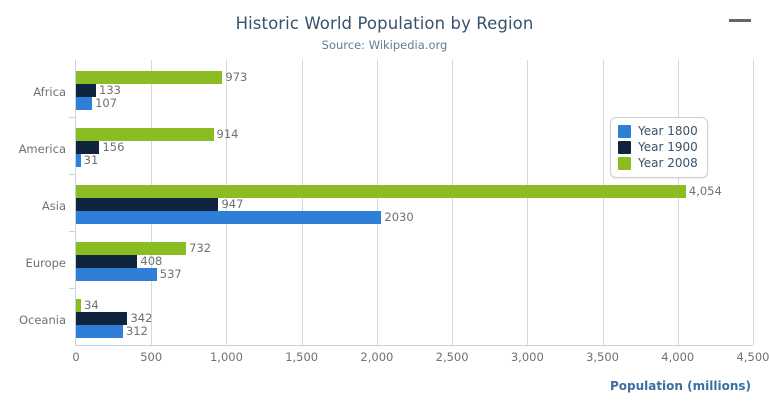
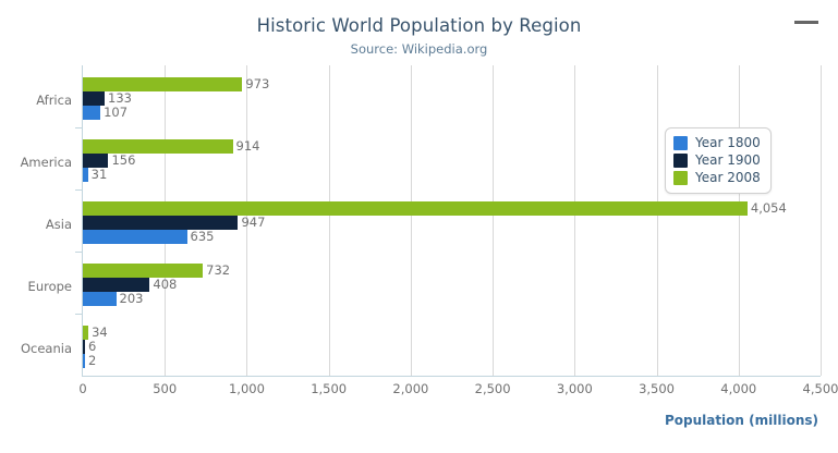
Year 1800/Asia: 2030 -> 635
Year 1800/Europe: 537 -> 203
Year 1800/Oceania: 312 -> 2
Year 1900/Oceania: 342 -> 6
